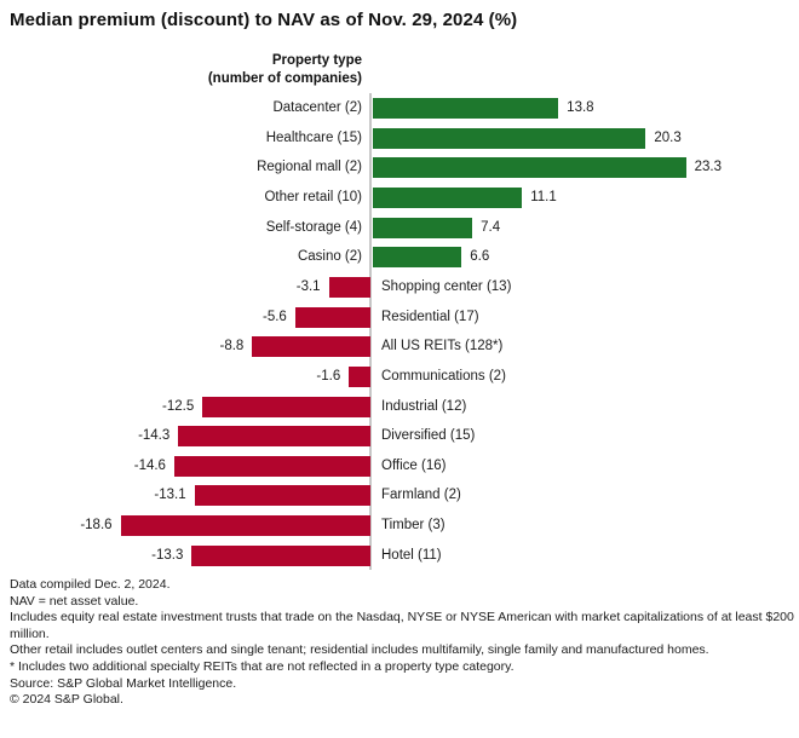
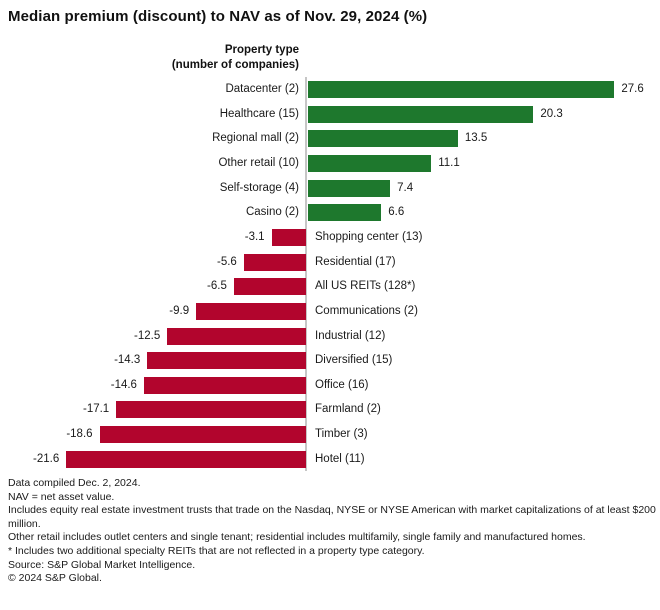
Datacenter (2): 13.8 -> 27.6
Regional mall (2): 23.3 -> 13.5
All US REITs (128*): -8.8 -> -6.5
Communications (2): -1.6 -> -9.9
Farmland (2): -13.1 -> -17.1
Hotel (11): -13.3 -> -21.6
